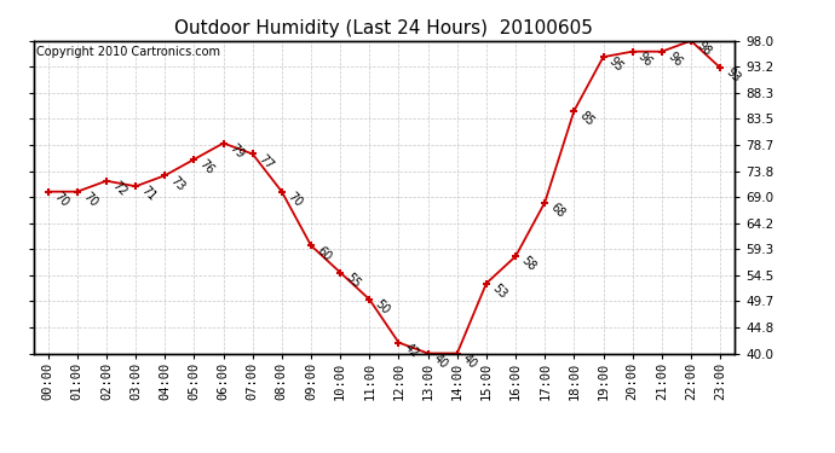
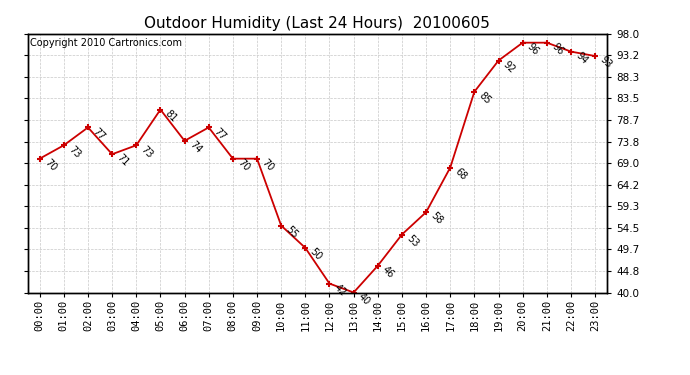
01:00: 70 -> 73
02:00: 72 -> 77
05:00: 76 -> 81
06:00: 79 -> 74
09:00: 60 -> 70
14:00: 40 -> 46
19:00: 95 -> 92
22:00: 98 -> 94
